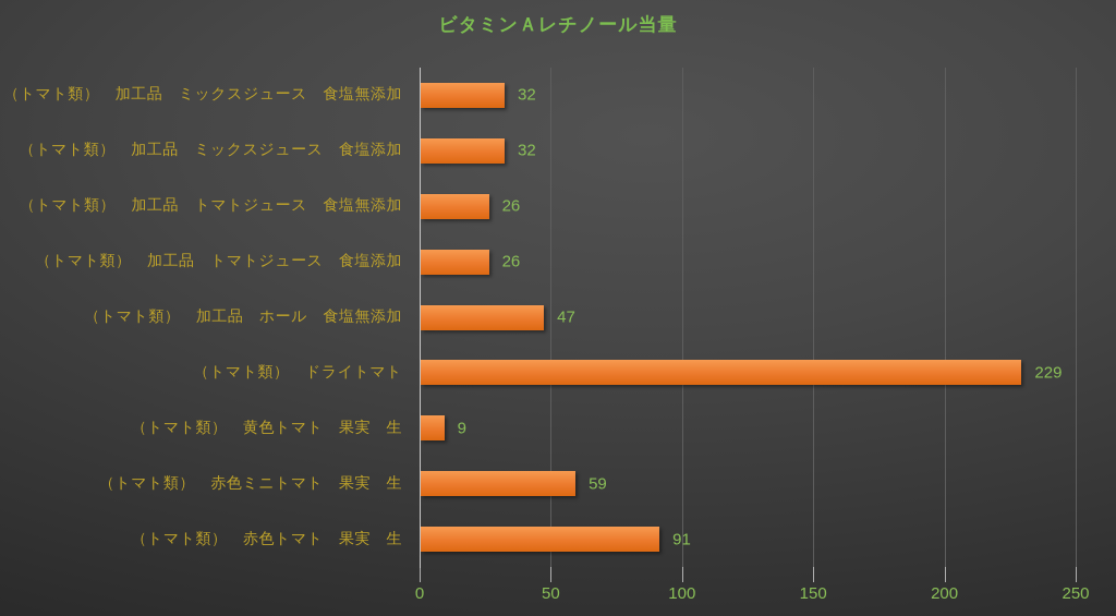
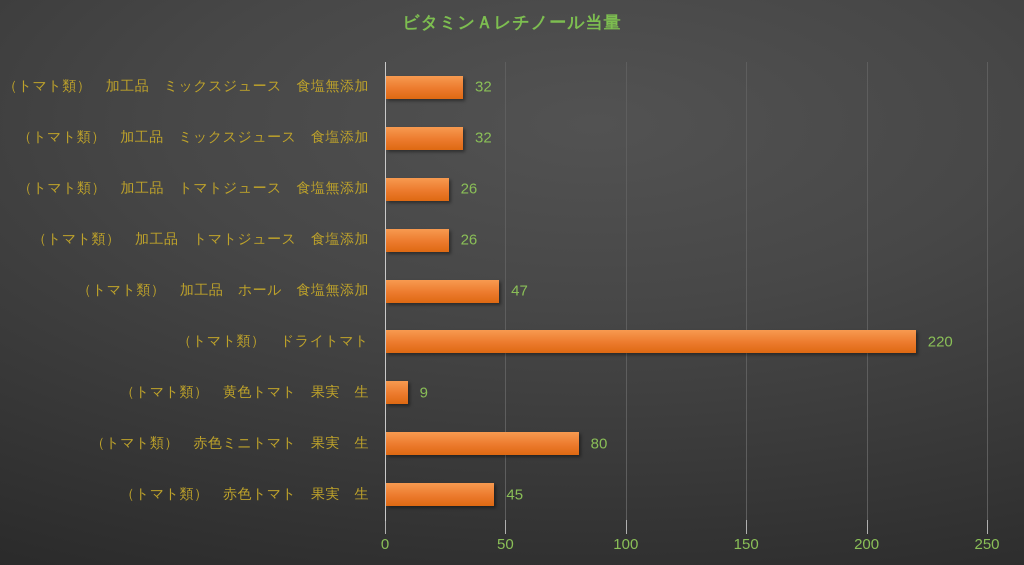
（トマト類） ドライトマト: 229 -> 220
（トマト類） 赤色ミニトマト 果実 生: 59 -> 80
（トマト類） 赤色トマト 果実 生: 91 -> 45
